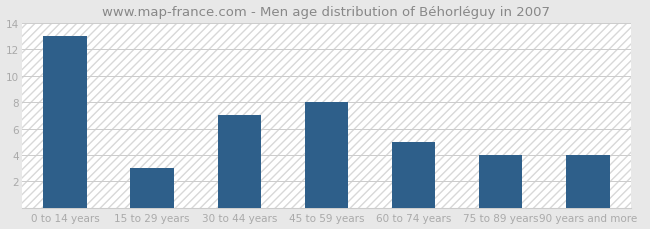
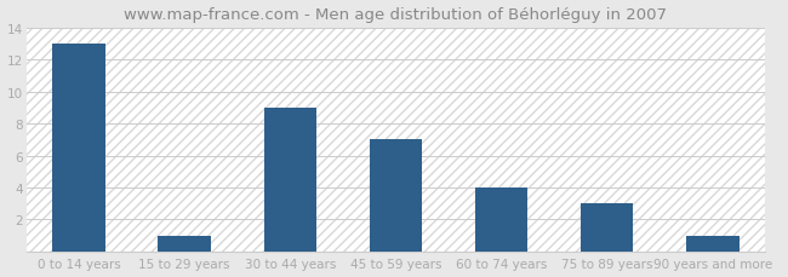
15 to 29 years: 3 -> 1
30 to 44 years: 7 -> 9
45 to 59 years: 8 -> 7
60 to 74 years: 5 -> 4
75 to 89 years: 4 -> 3
90 years and more: 4 -> 1
